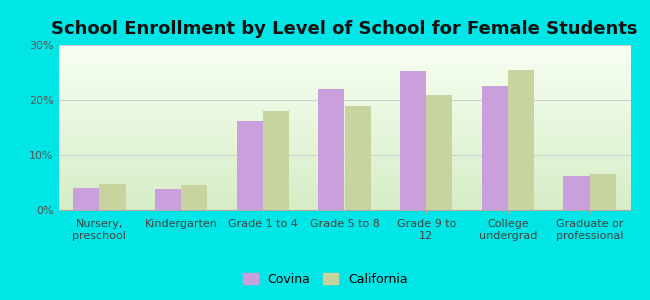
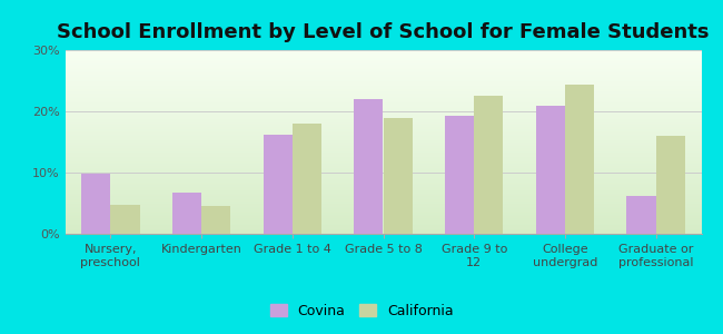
Covina/Nursery, preschool: 4.0% -> 9.8%
Covina/Kindergarten: 3.8% -> 6.8%
Covina/Grade 9 to 12: 25.2% -> 19.2%
California/Grade 9 to 12: 21.0% -> 22.6%
Covina/College undergrad: 22.5% -> 21.0%
California/College undergrad: 25.5% -> 24.4%
California/Graduate or professional: 6.5% -> 16.0%
